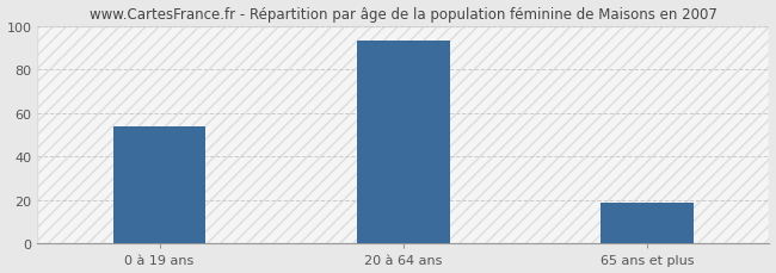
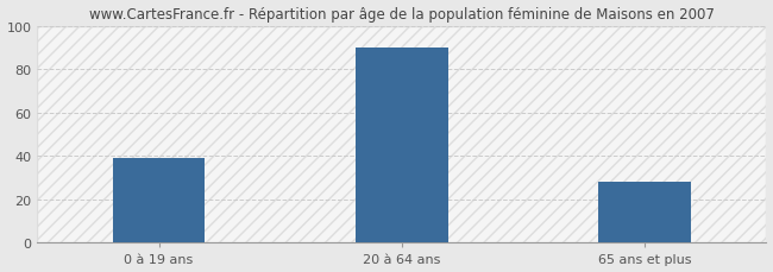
0 à 19 ans: 54 -> 39
20 à 64 ans: 93 -> 90
65 ans et plus: 19 -> 28
